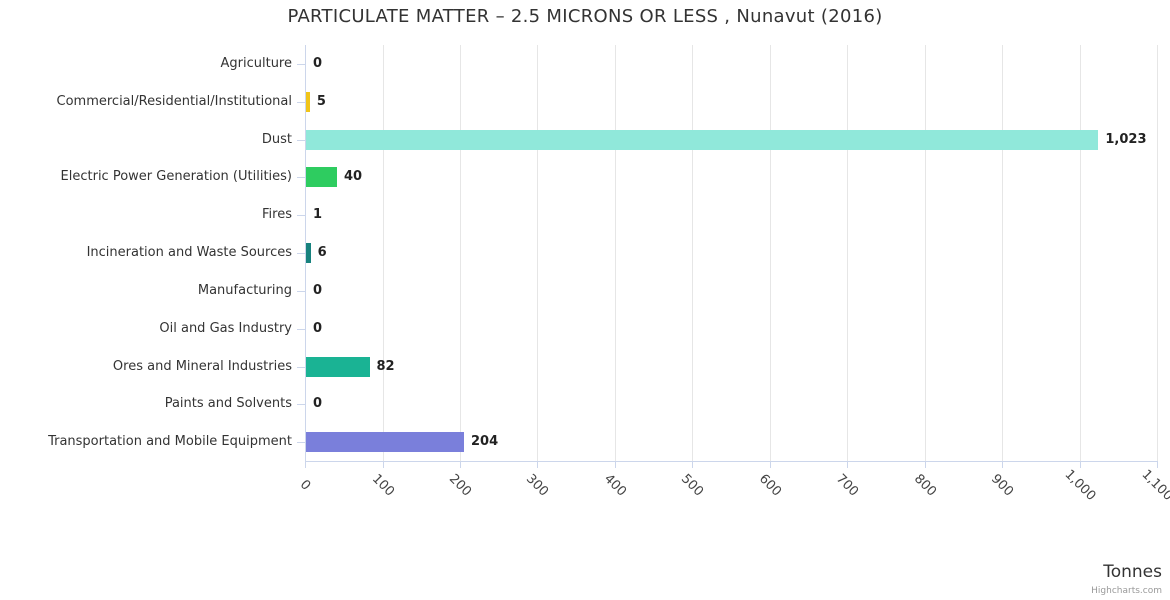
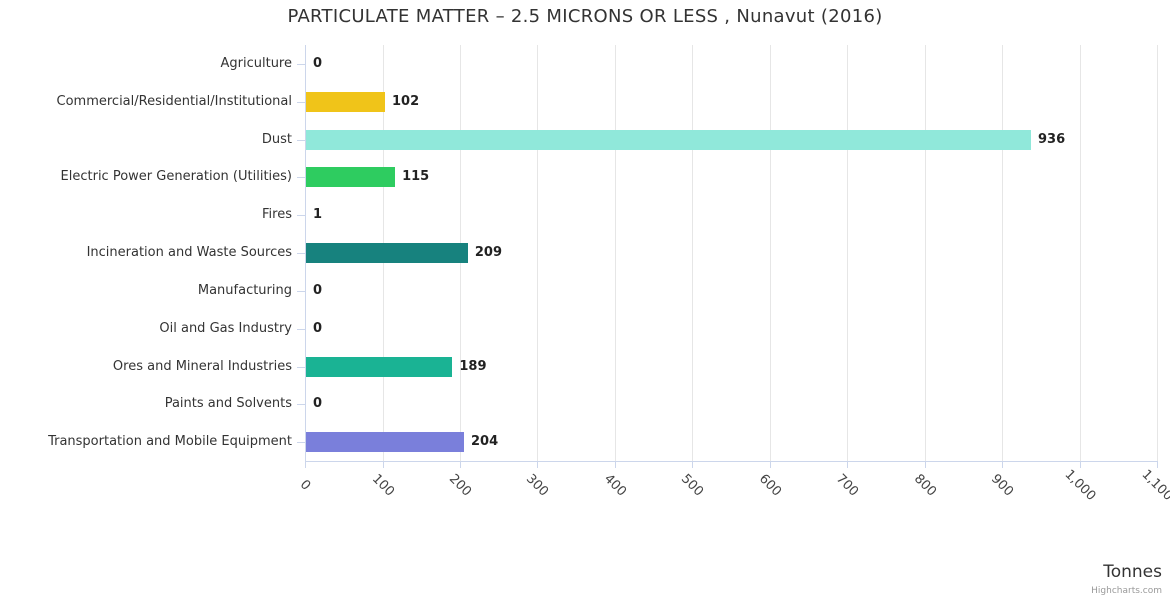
Commercial/Residential/Institutional: 5 -> 102
Dust: 1,023 -> 936
Electric Power Generation (Utilities): 40 -> 115
Incineration and Waste Sources: 6 -> 209
Ores and Mineral Industries: 82 -> 189
